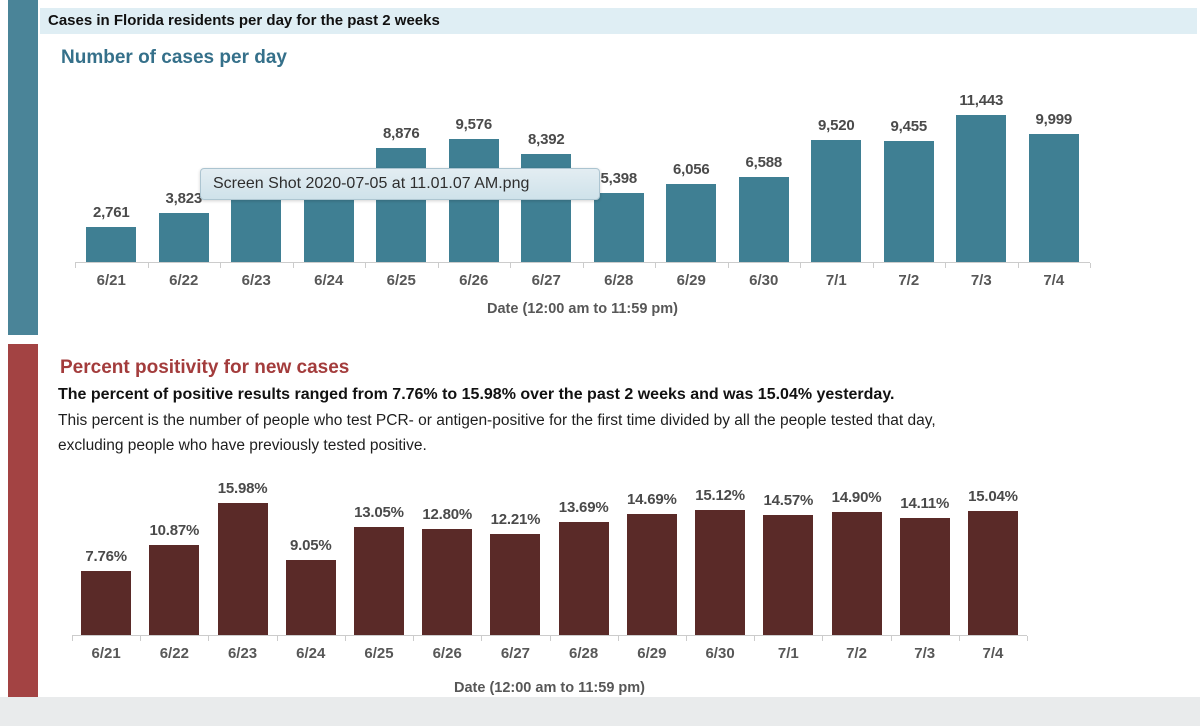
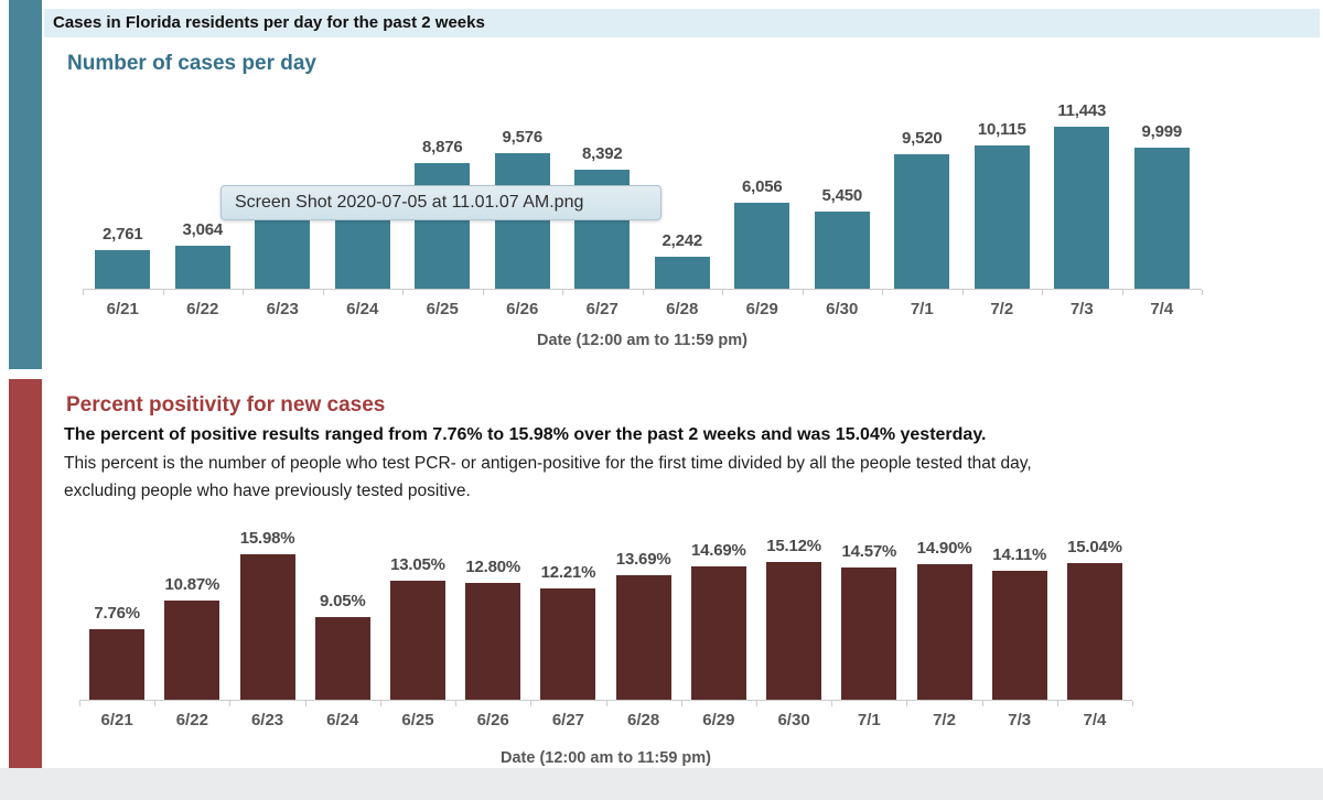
Number of cases per day/6/22: 3,823 -> 3,064
Number of cases per day/6/28: 5,398 -> 2,242
Number of cases per day/6/30: 6,588 -> 5,450
Number of cases per day/7/2: 9,455 -> 10,115
